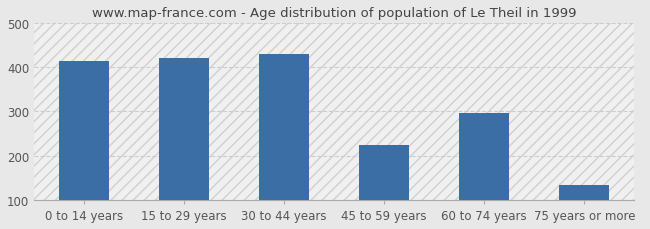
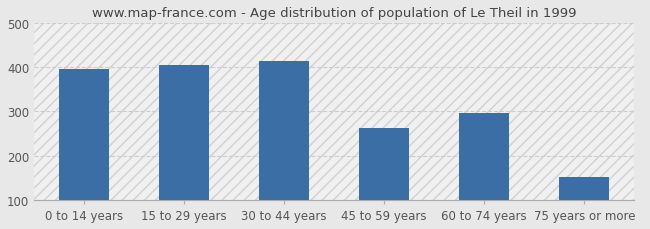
0 to 14 years: 415 -> 395
15 to 29 years: 420 -> 405
30 to 44 years: 430 -> 415
45 to 59 years: 225 -> 262
75 years or more: 135 -> 153
